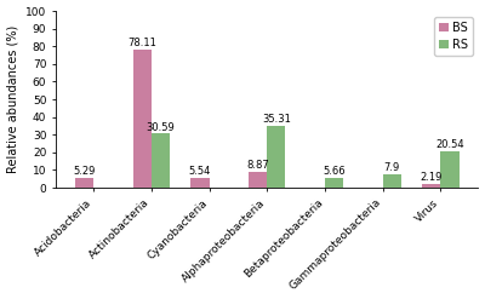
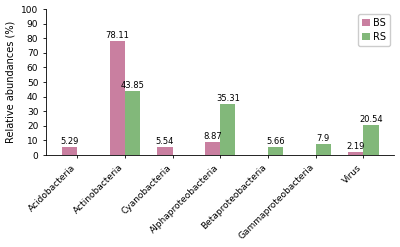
RS/Actinobacteria: 30.59 -> 43.85
